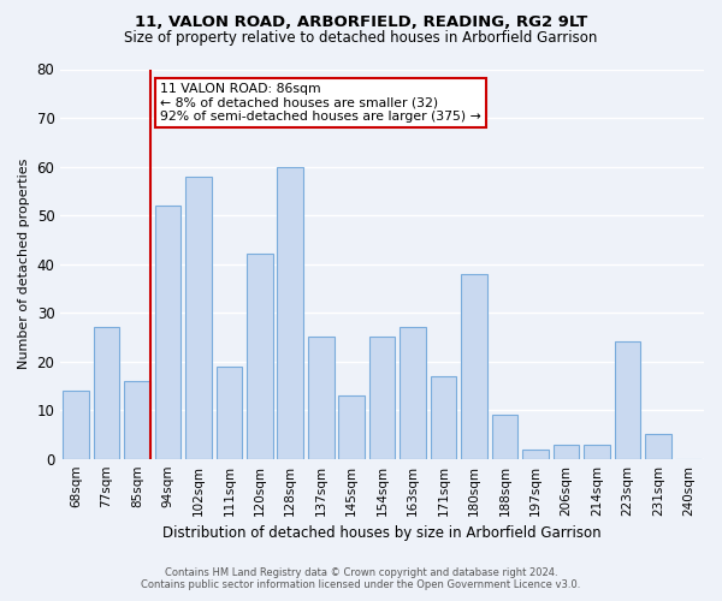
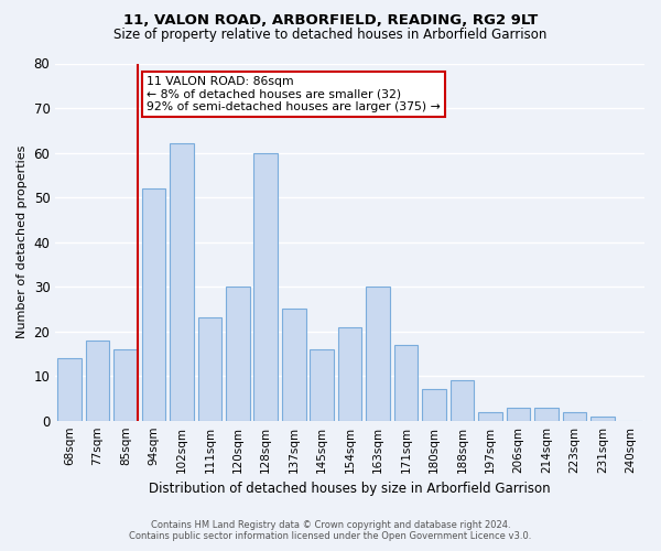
77sqm: 27 -> 18
102sqm: 58 -> 62
111sqm: 19 -> 23
120sqm: 42 -> 30
145sqm: 13 -> 16
154sqm: 25 -> 21
163sqm: 27 -> 30
180sqm: 38 -> 7
223sqm: 24 -> 2
231sqm: 5 -> 1
